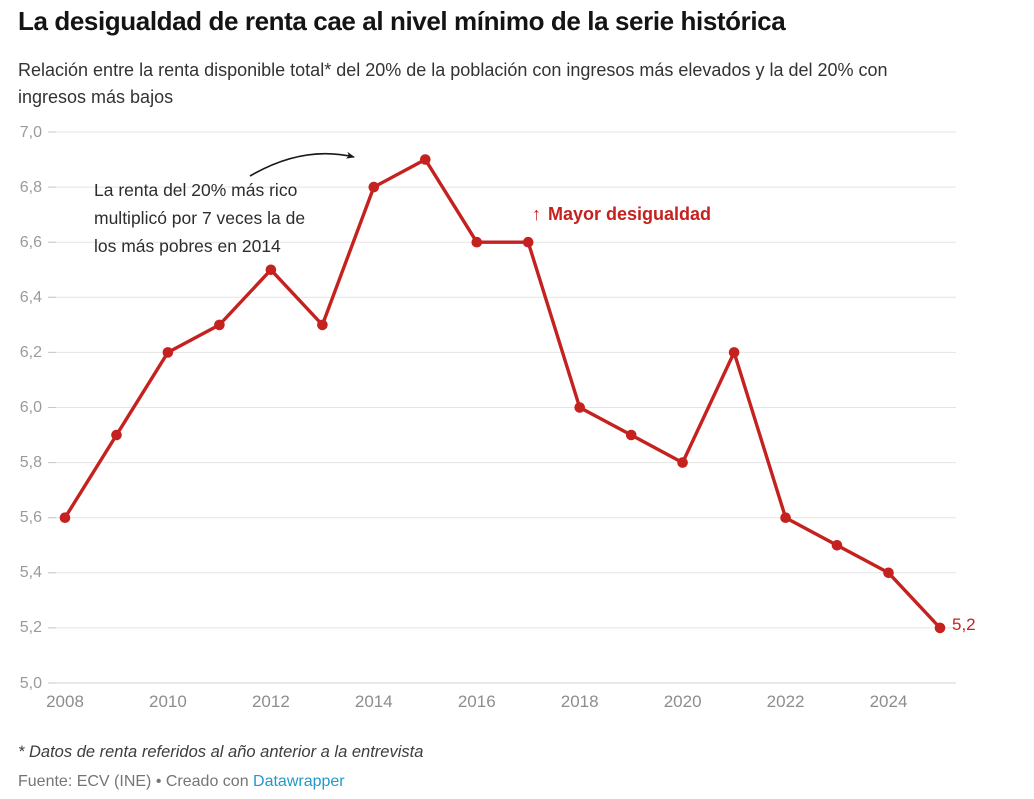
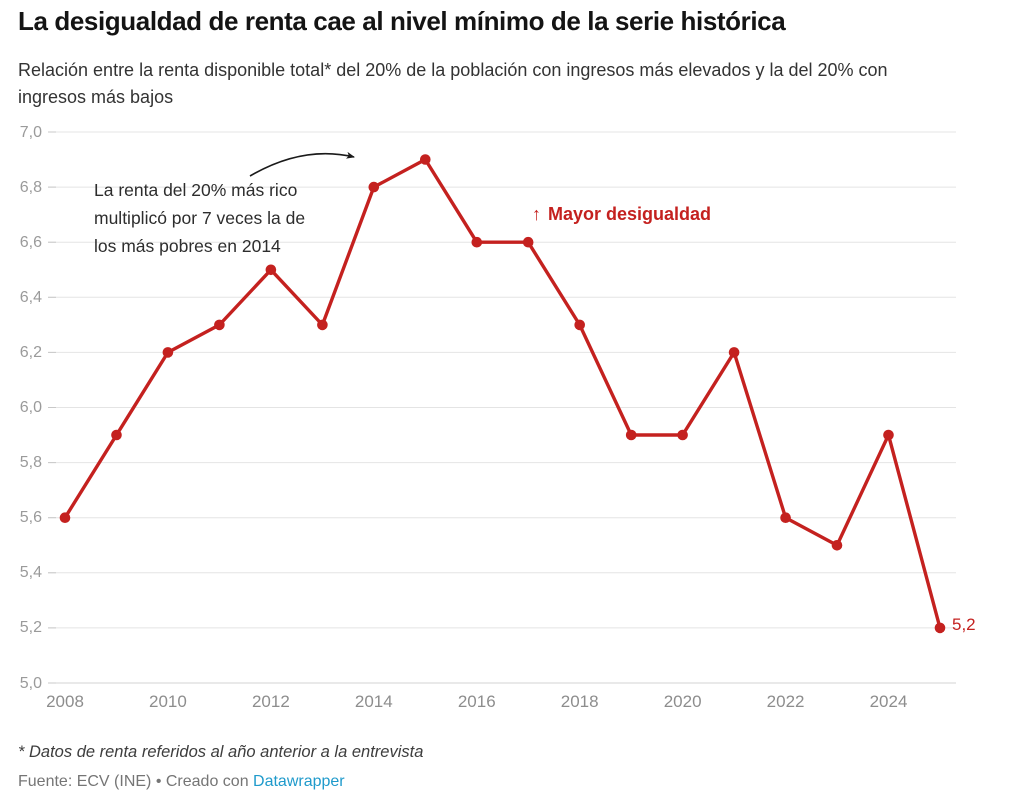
2018: 6,0 -> 6,3
2020: 5,8 -> 5,9
2024: 5,4 -> 5,9
